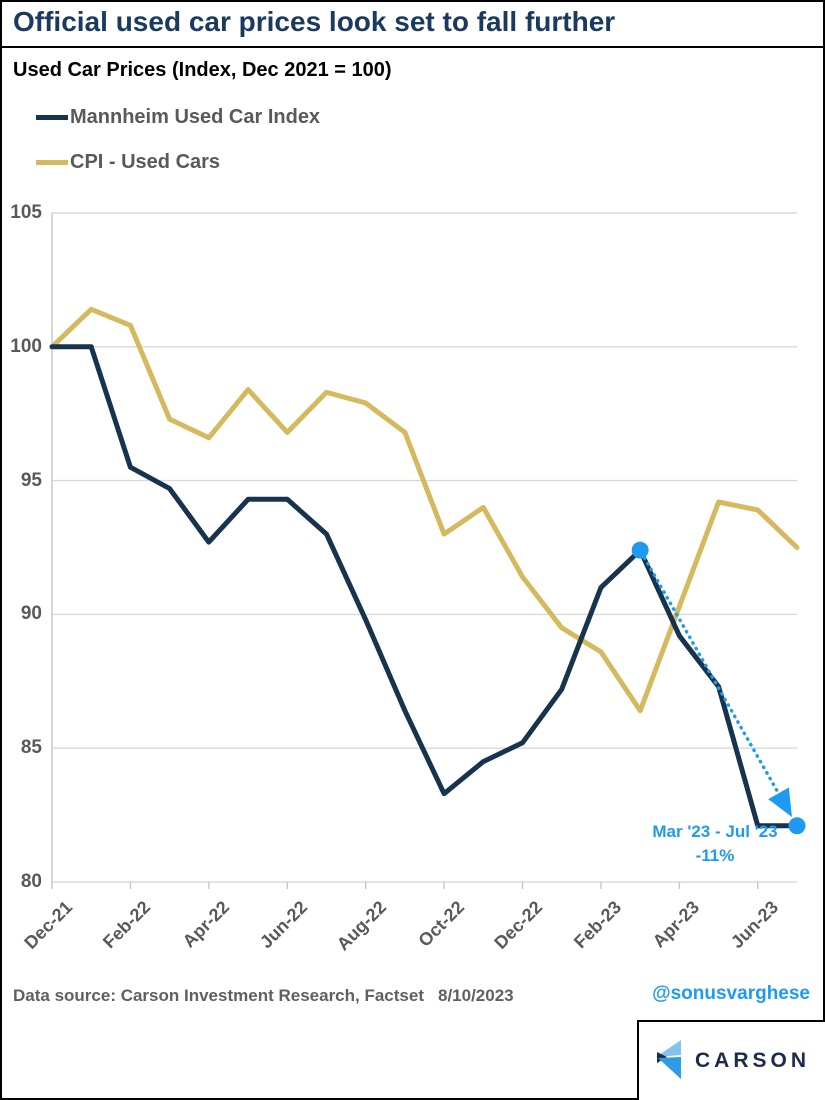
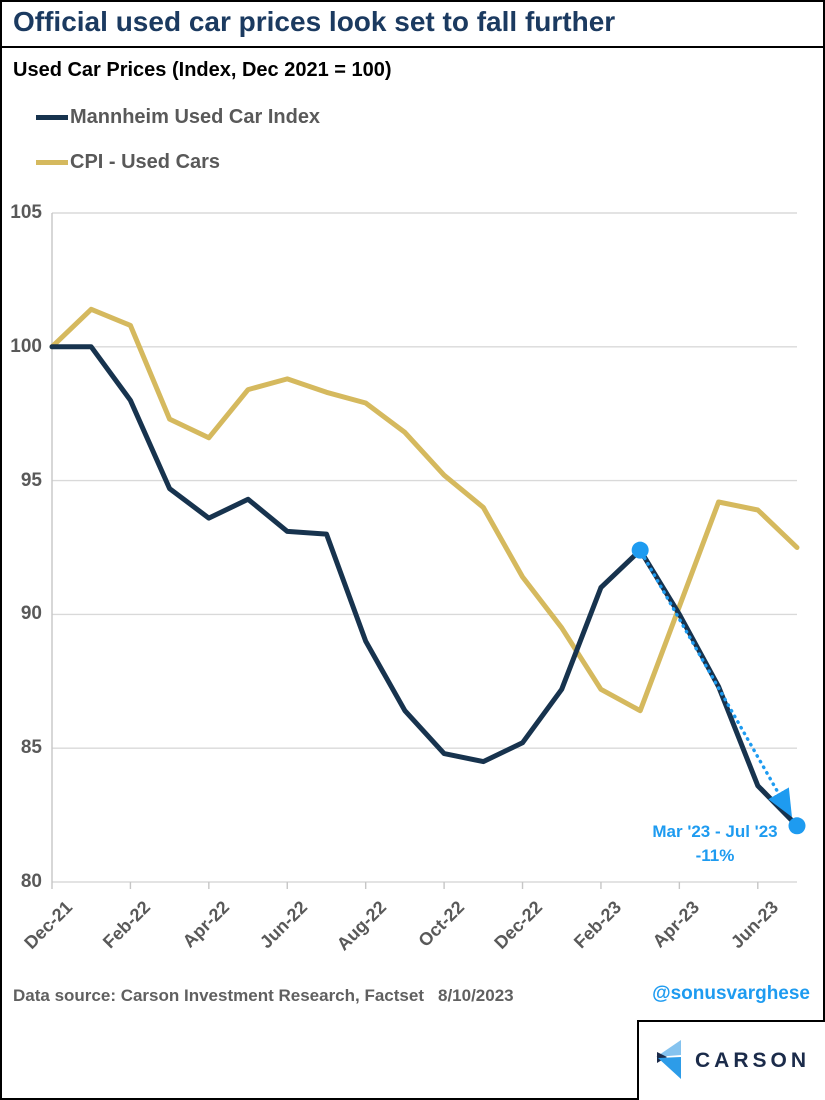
Mannheim Used Car Index/Feb-22: 95.5 -> 98.0
Mannheim Used Car Index/Apr-22: 92.7 -> 93.6
Mannheim Used Car Index/Jun-22: 94.3 -> 93.1
CPI - Used Cars/Jun-22: 96.8 -> 98.8
Mannheim Used Car Index/Aug-22: 89.8 -> 89.0
Mannheim Used Car Index/Oct-22: 83.3 -> 84.8
CPI - Used Cars/Oct-22: 93.0 -> 95.2
CPI - Used Cars/Feb-23: 88.6 -> 87.2
Mannheim Used Car Index/Apr-23: 89.2 -> 90.0
Mannheim Used Car Index/Jun-23: 82.1 -> 83.6
